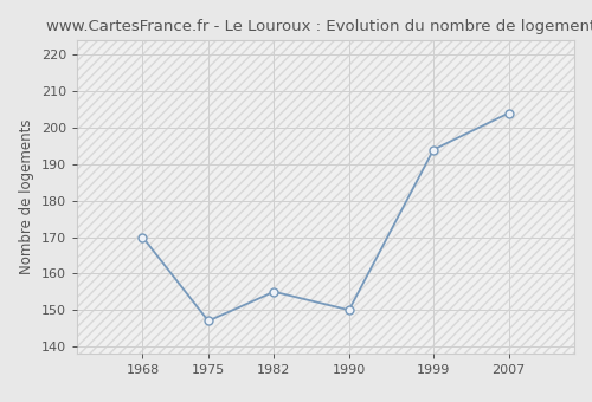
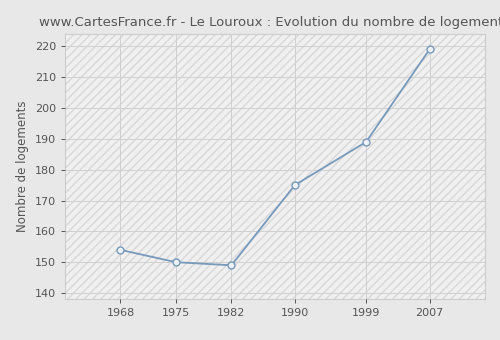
1968: 170 -> 154
1975: 147 -> 150
1982: 155 -> 149
1990: 150 -> 175
1999: 194 -> 189
2007: 204 -> 219
